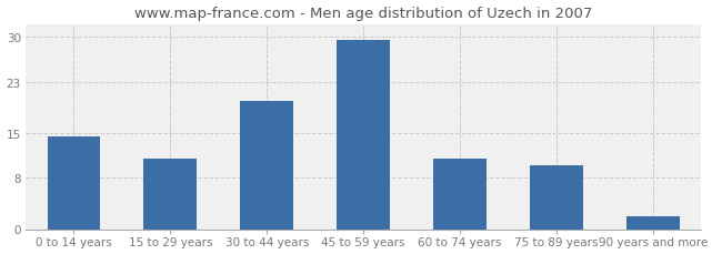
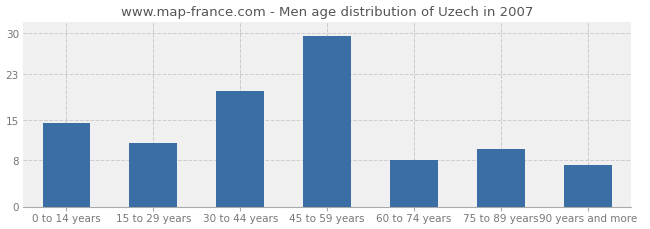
60 to 74 years: 11.0 -> 8.0
90 years and more: 2.0 -> 7.2
